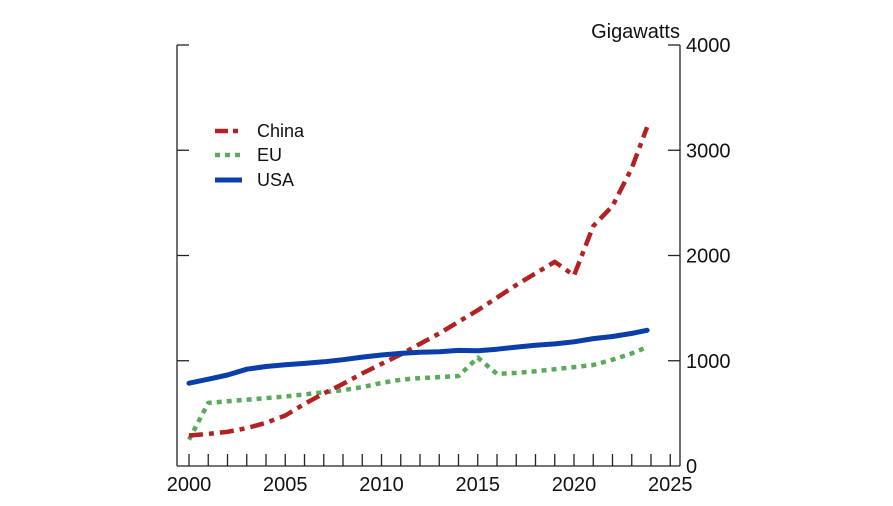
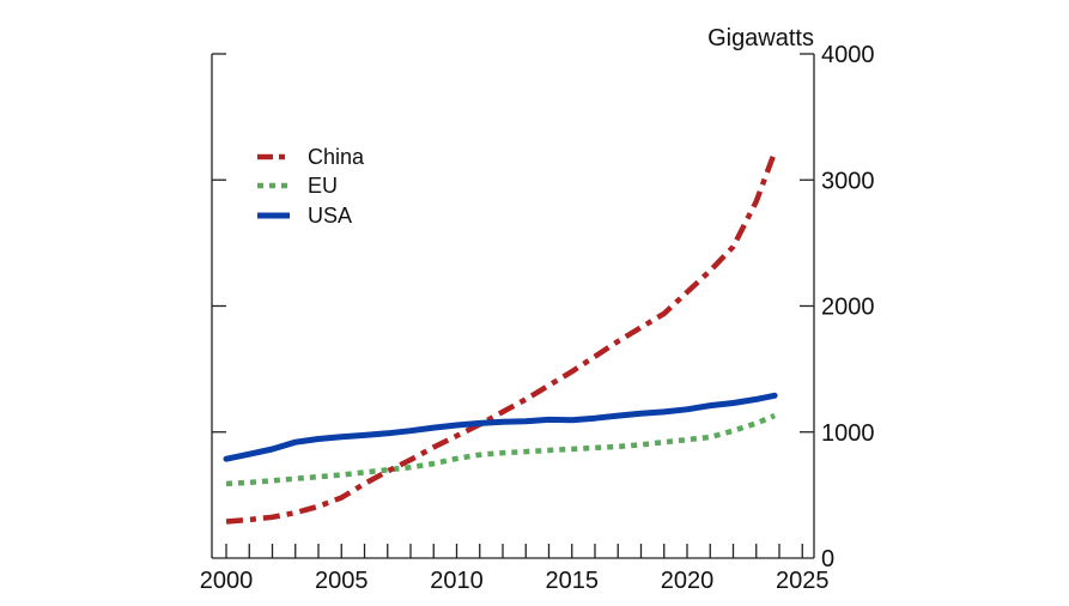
EU/2000: 250 -> 590
EU/2015: 1030 -> 860
China/2020: 1810 -> 2110
